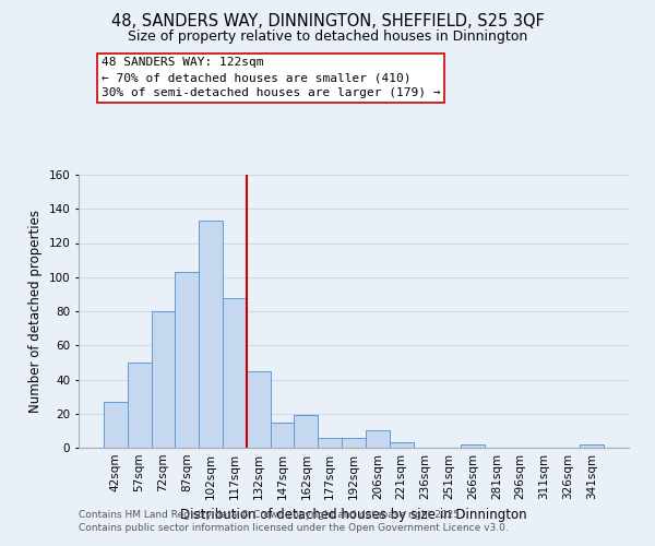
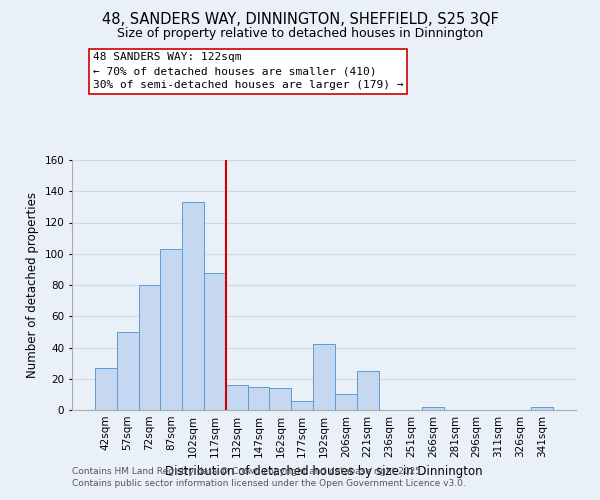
132sqm: 45 -> 16
162sqm: 19 -> 14
192sqm: 6 -> 42
221sqm: 3 -> 25
